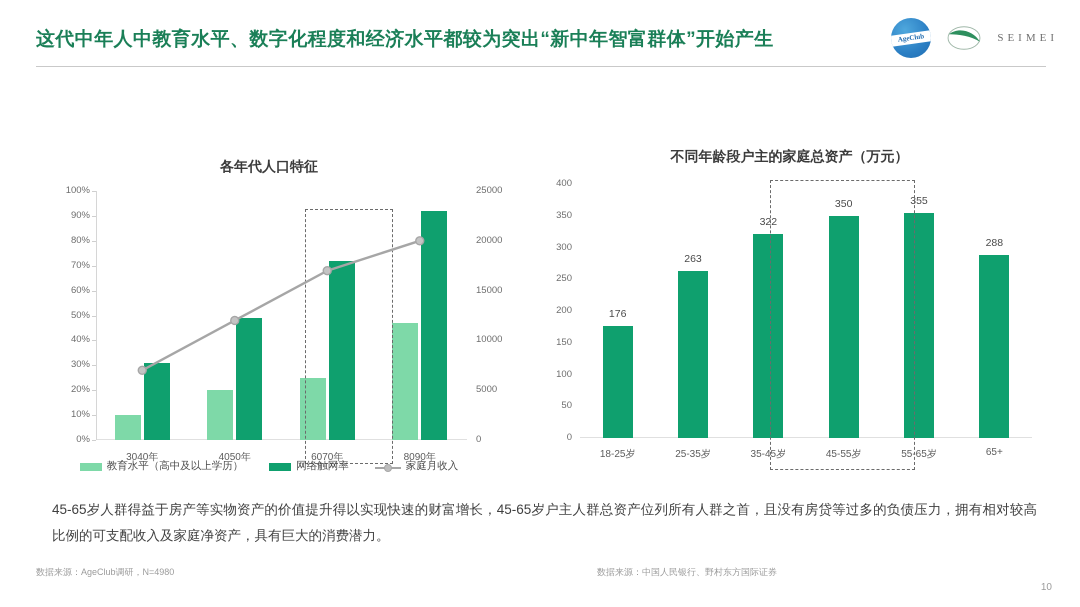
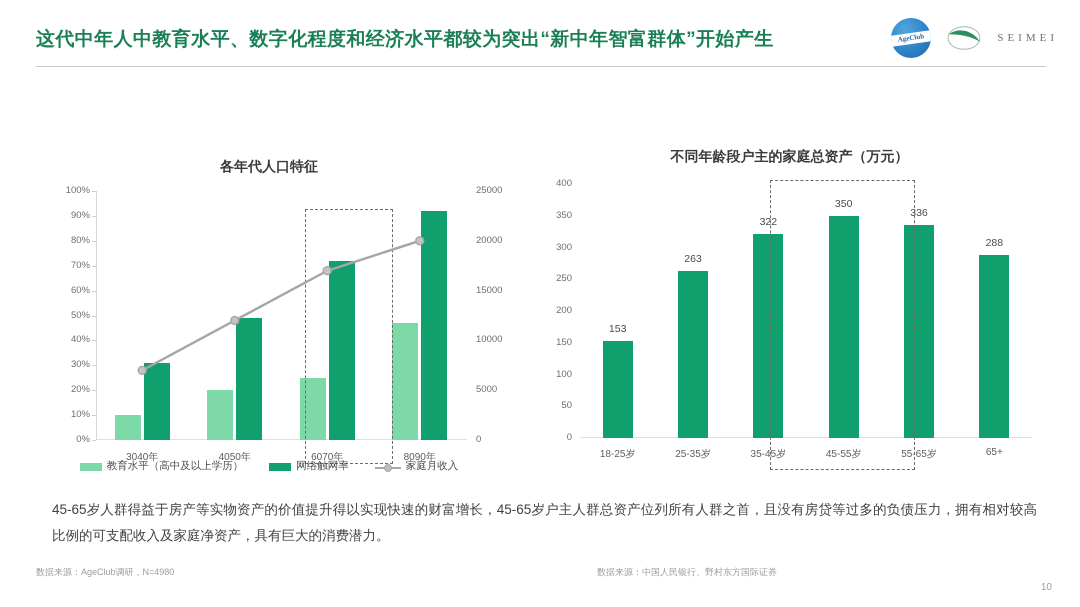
不同年龄段户主的家庭总资产（万元）/18-25岁: 176 -> 153
不同年龄段户主的家庭总资产（万元）/55-65岁: 355 -> 336
